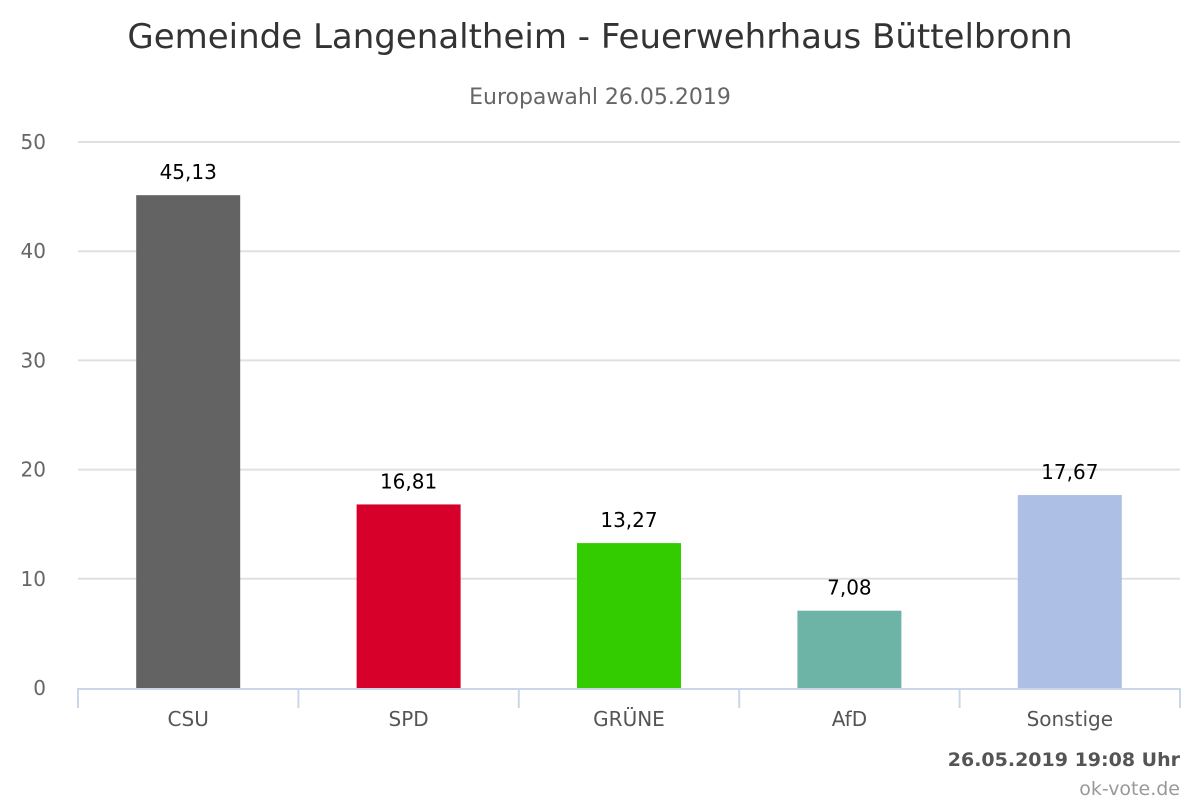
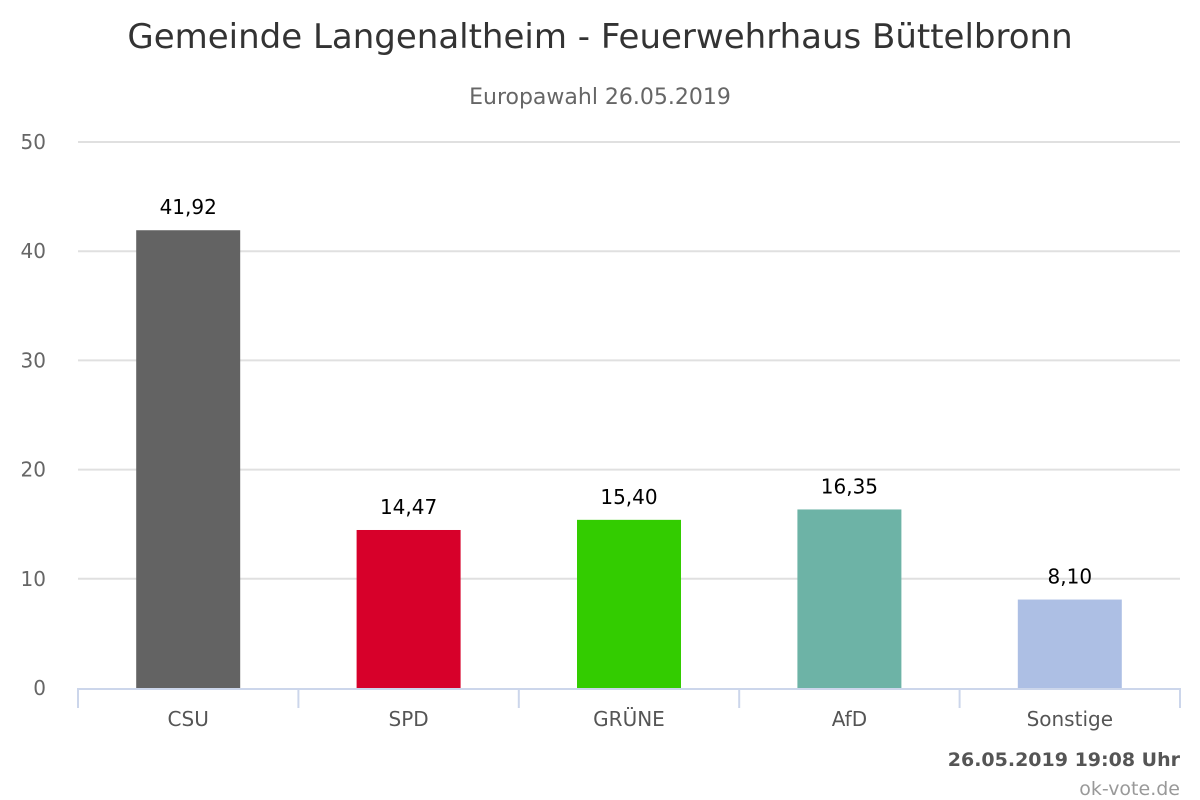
CSU: 45,13 -> 41,92
SPD: 16,81 -> 14,47
GRÜNE: 13,27 -> 15,40
AfD: 7,08 -> 16,35
Sonstige: 17,67 -> 8,10
